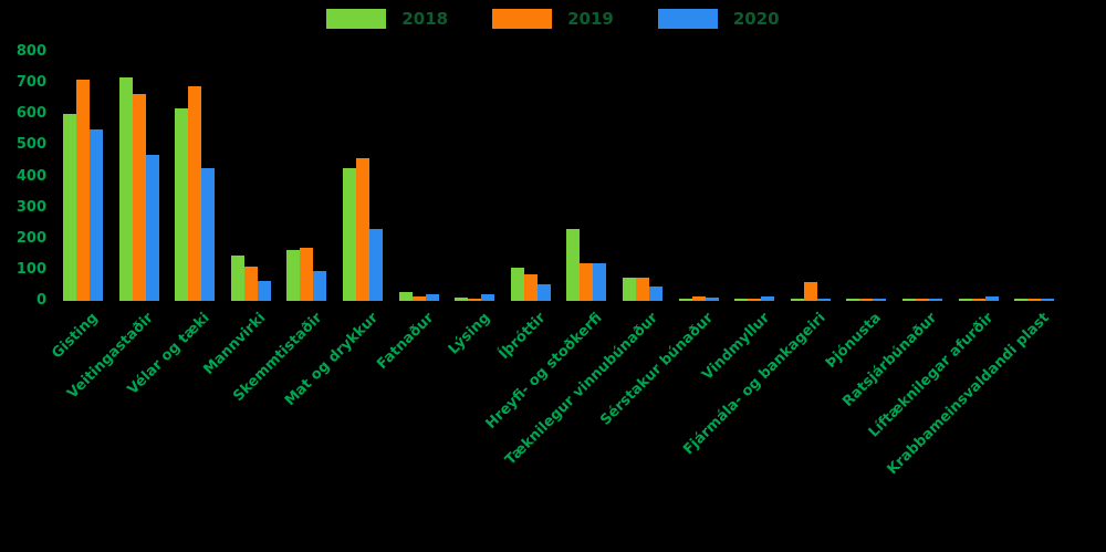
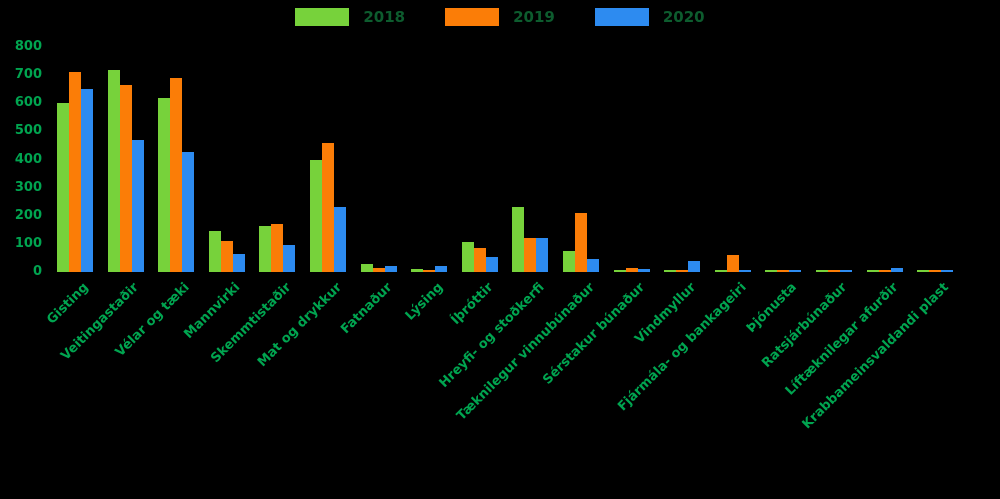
2020/Gisting: 550 -> 650
2018/Mat og drykkur: 420 -> 400
2019/Tæknilegur vinnubúnaður: 80 -> 210
2020/Vindmyllur: 10 -> 40
